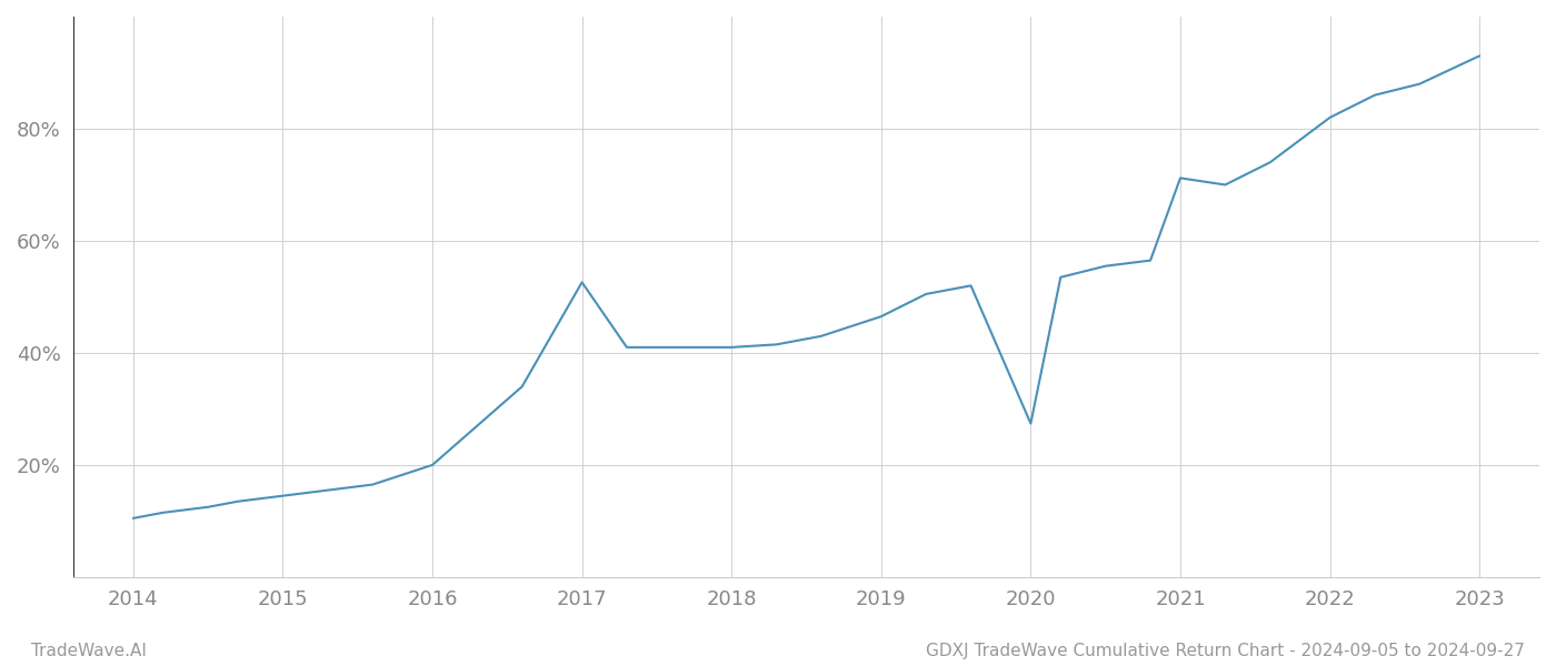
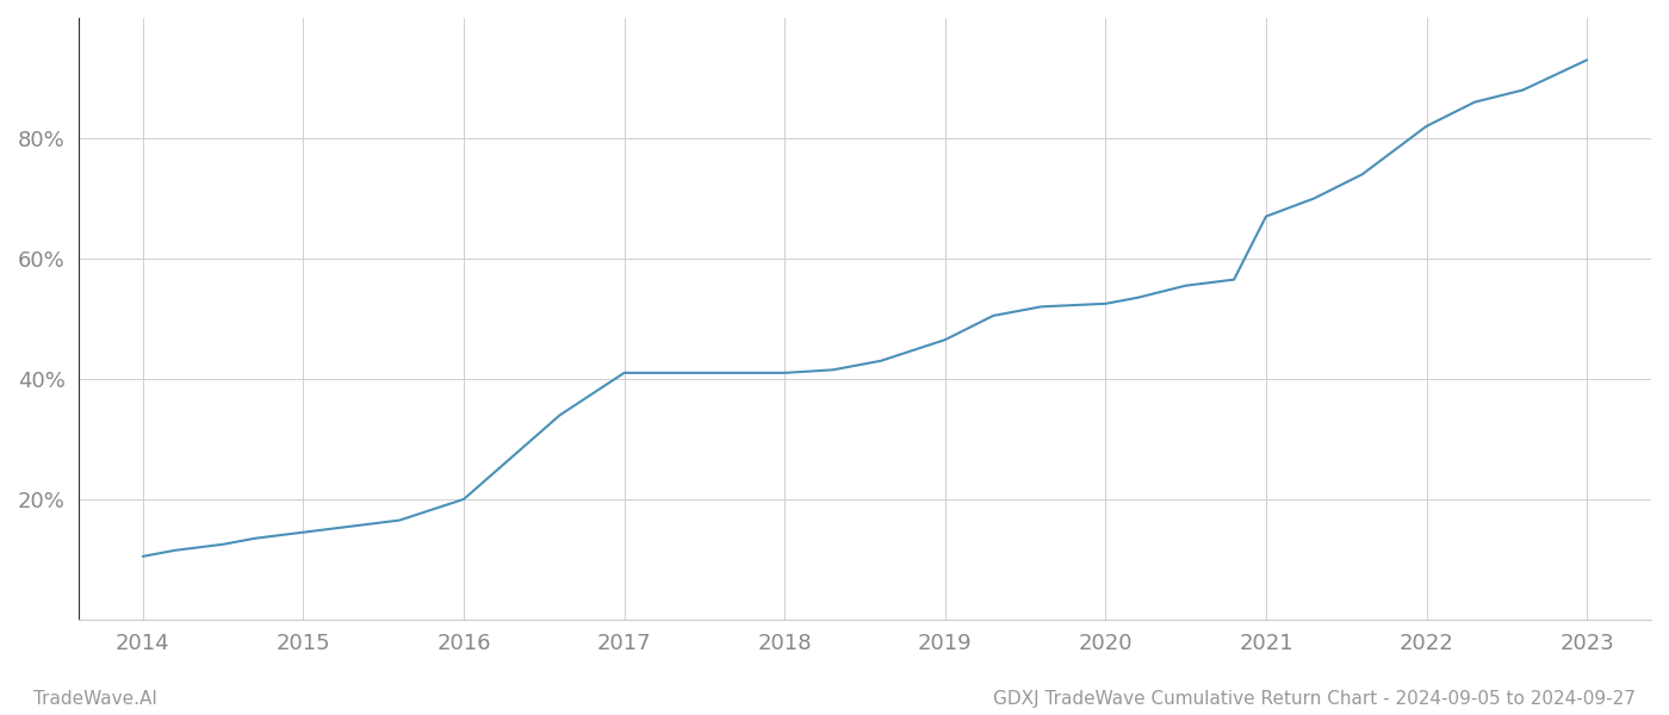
2017: 52.6% -> 41.0%
2020: 27.4% -> 52.5%
2021: 71.2% -> 67.0%
